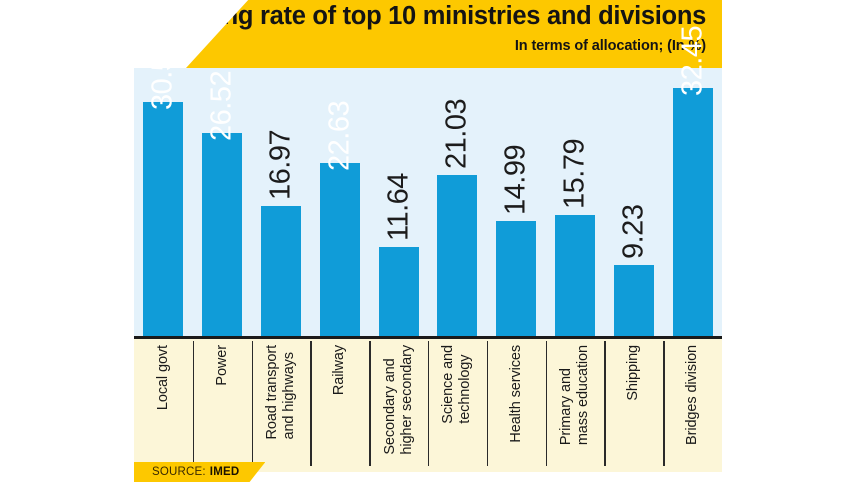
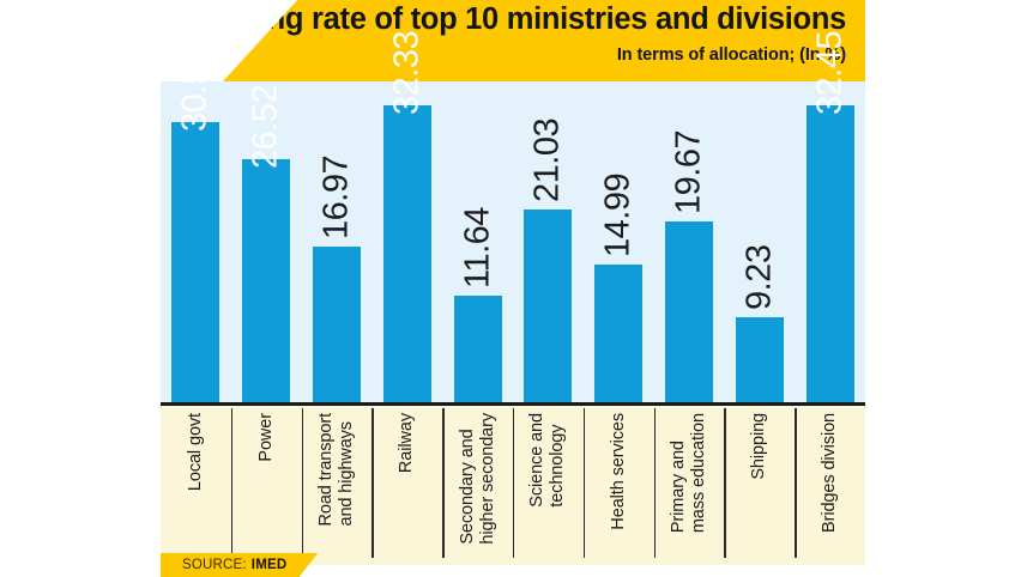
Railway: 22.63 -> 32.33
Primary and mass education: 15.79 -> 19.67
